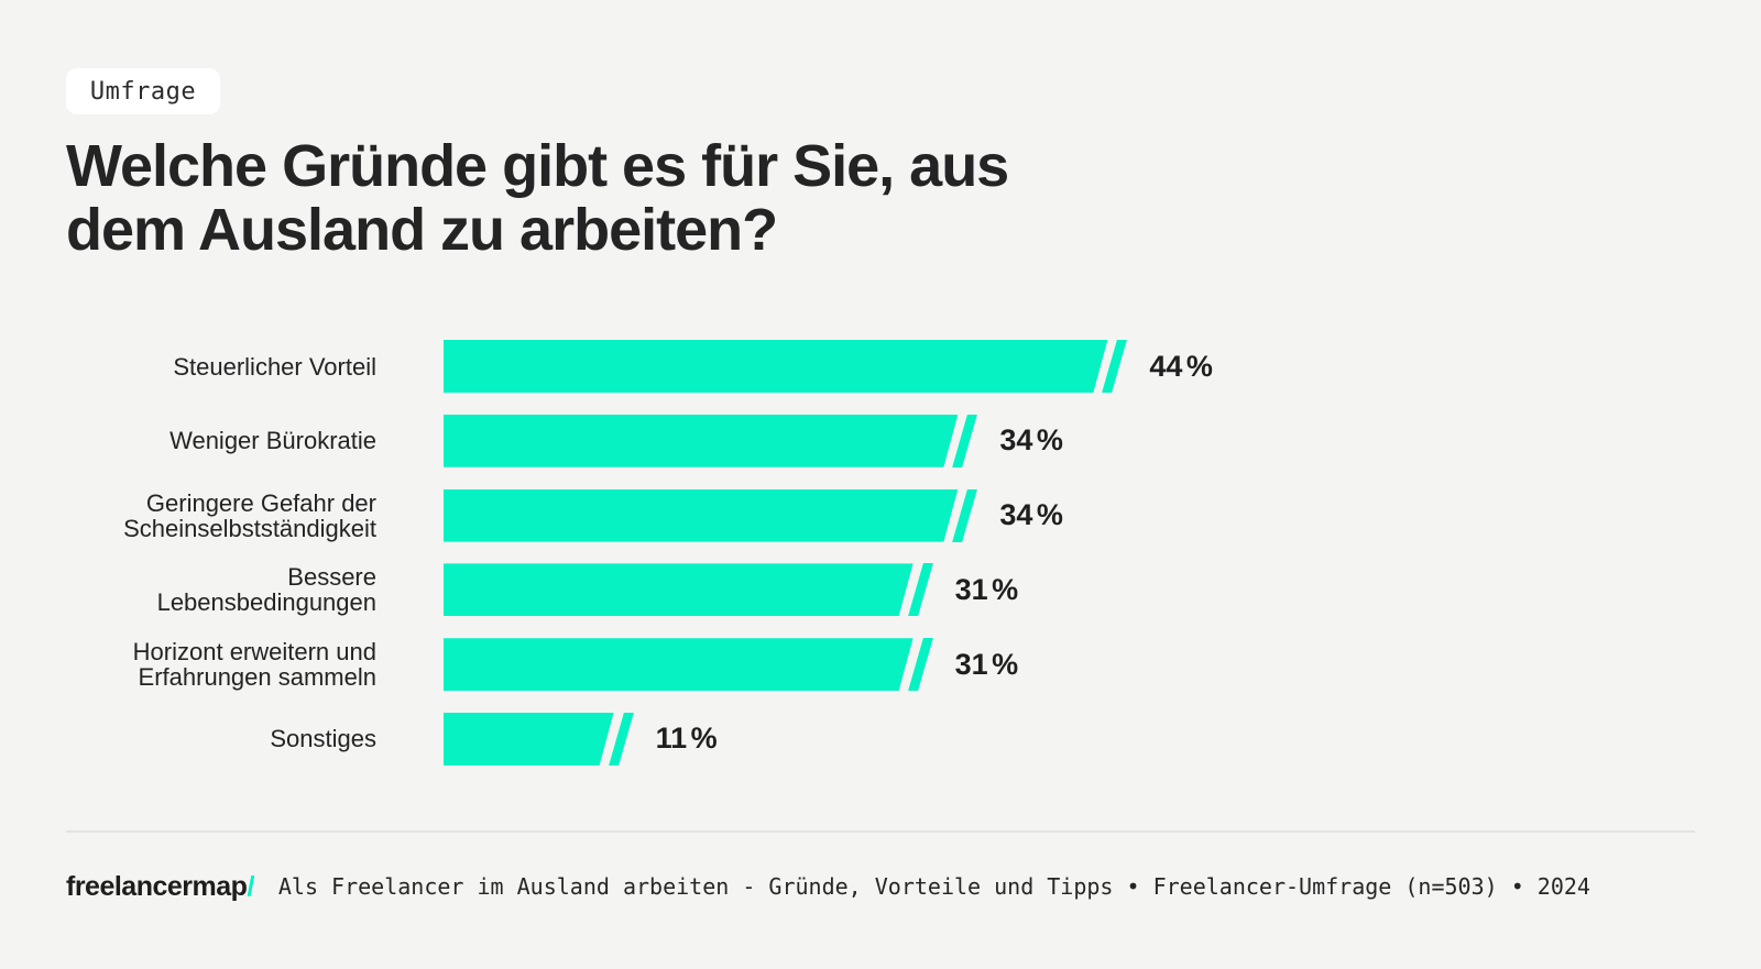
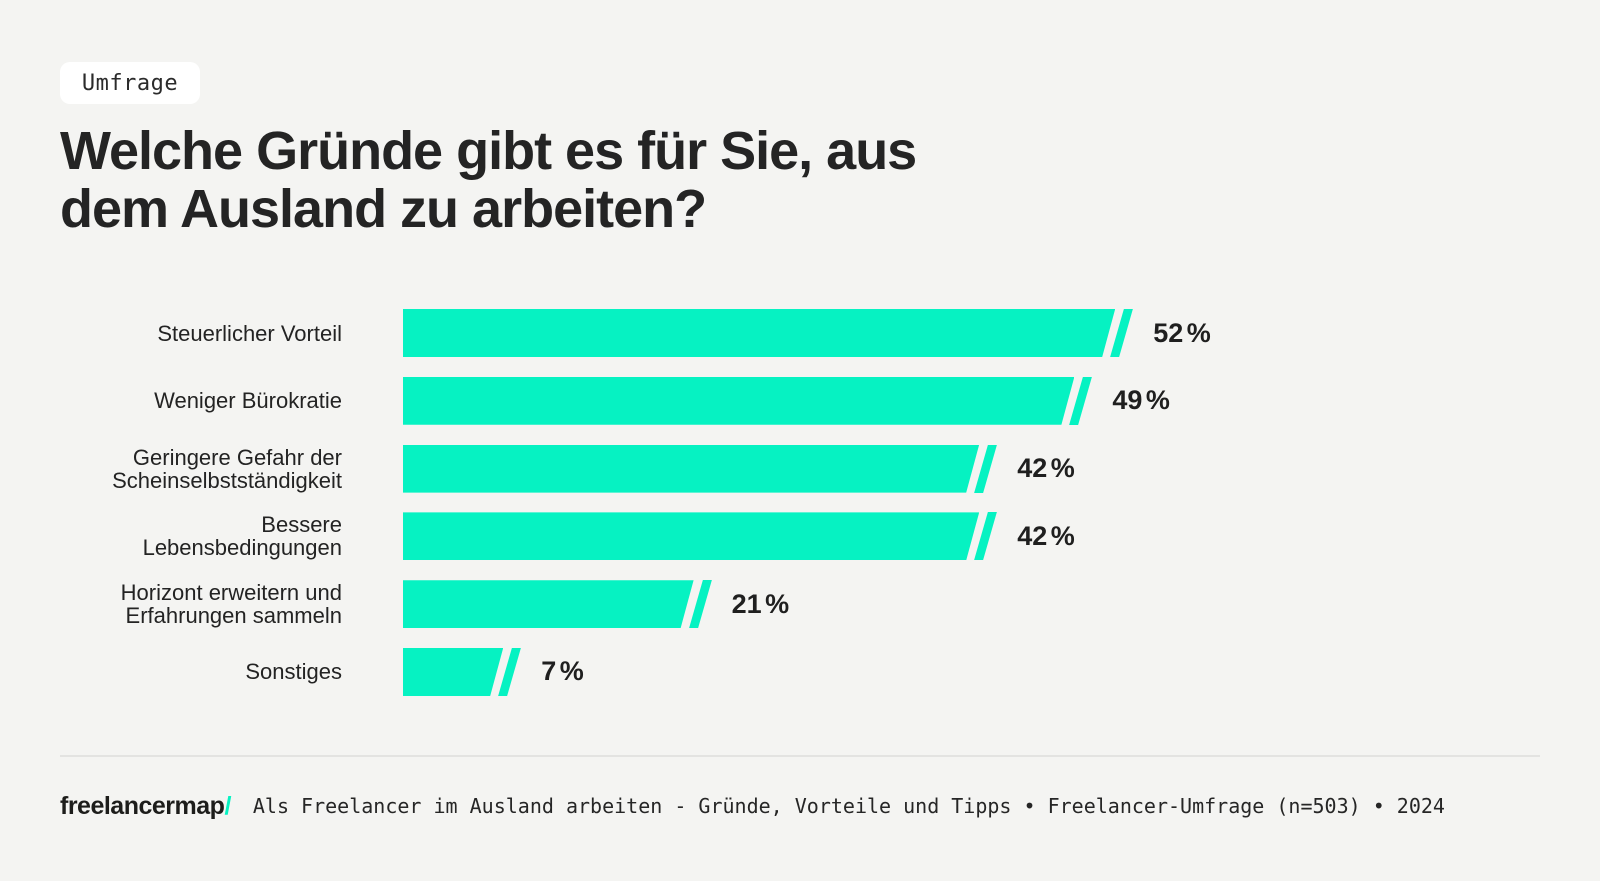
Steuerlicher Vorteil: 44 -> 52
Weniger Bürokratie: 34 -> 49
Geringere Gefahr der Scheinselbstständigkeit: 34 -> 42
Bessere Lebensbedingungen: 31 -> 42
Horizont erweitern und Erfahrungen sammeln: 31 -> 21
Sonstiges: 11 -> 7
